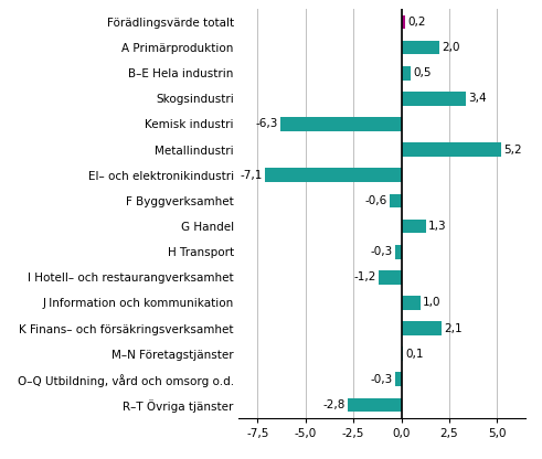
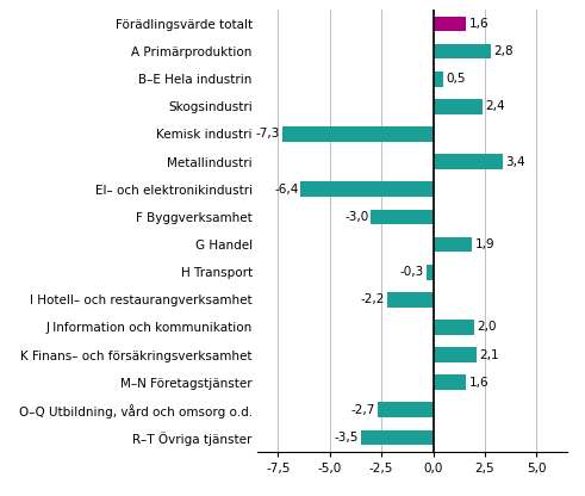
Förädlingsvärde totalt: 0,2 -> 1,6
A Primärproduktion: 2,0 -> 2,8
Skogsindustri: 3,4 -> 2,4
Kemisk industri: -6,3 -> -7,3
Metallindustri: 5,2 -> 3,4
El– och elektronikindustri: -7,1 -> -6,4
F Byggverksamhet: -0,6 -> -3,0
G Handel: 1,3 -> 1,9
I Hotell– och restaurangverksamhet: -1,2 -> -2,2
J Information och kommunikation: 1,0 -> 2,0
M–N Företagstjänster: 0,1 -> 1,6
O–Q Utbildning, vård och omsorg o.d.: -0,3 -> -2,7
R–T Övriga tjänster: -2,8 -> -3,5
